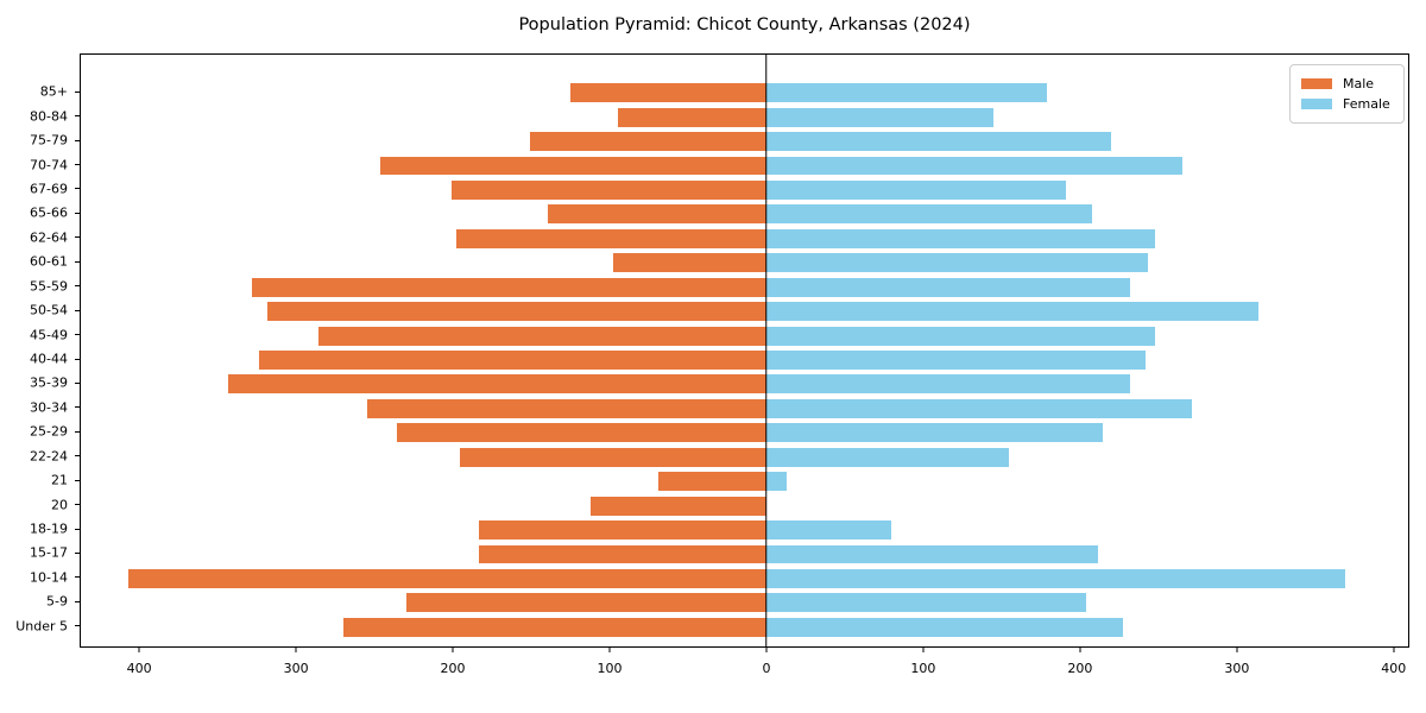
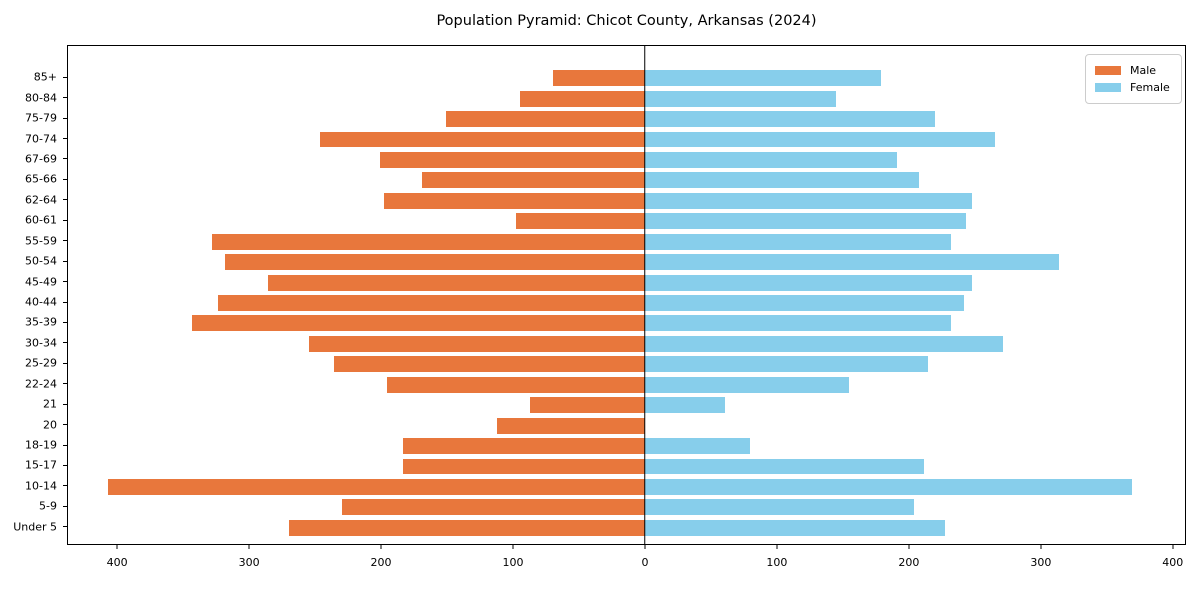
Male/85+: 125 -> 70
Male/65-66: 140 -> 169
Male/21: 69 -> 87
Female/21: 13 -> 61
